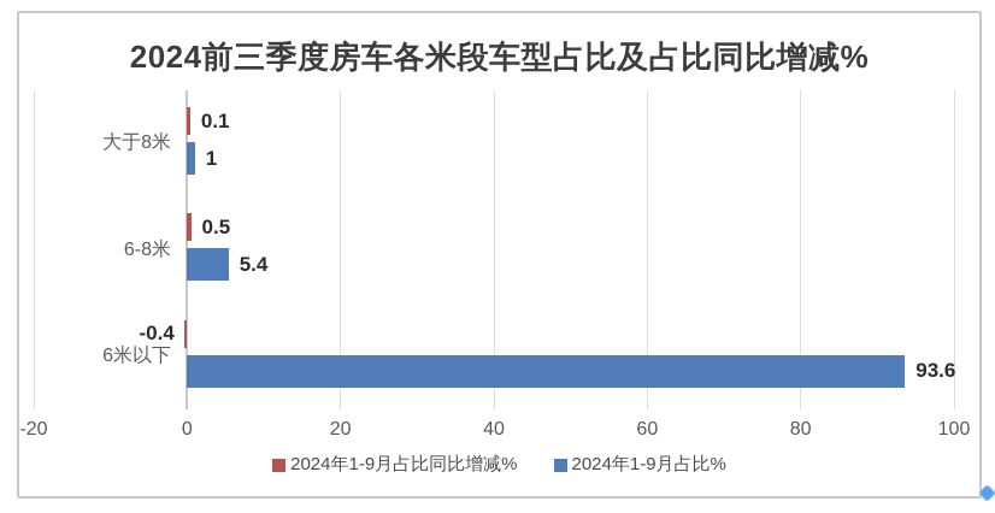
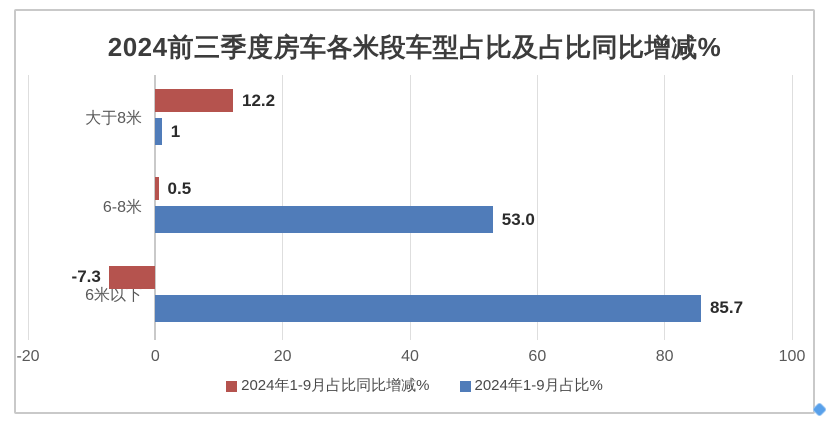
2024年1-9月占比同比增减%/大于8米: 0.1 -> 12.2
2024年1-9月占比%/6-8米: 5.4 -> 53.0
2024年1-9月占比同比增减%/6米以下: -0.4 -> -7.3
2024年1-9月占比%/6米以下: 93.6 -> 85.7
